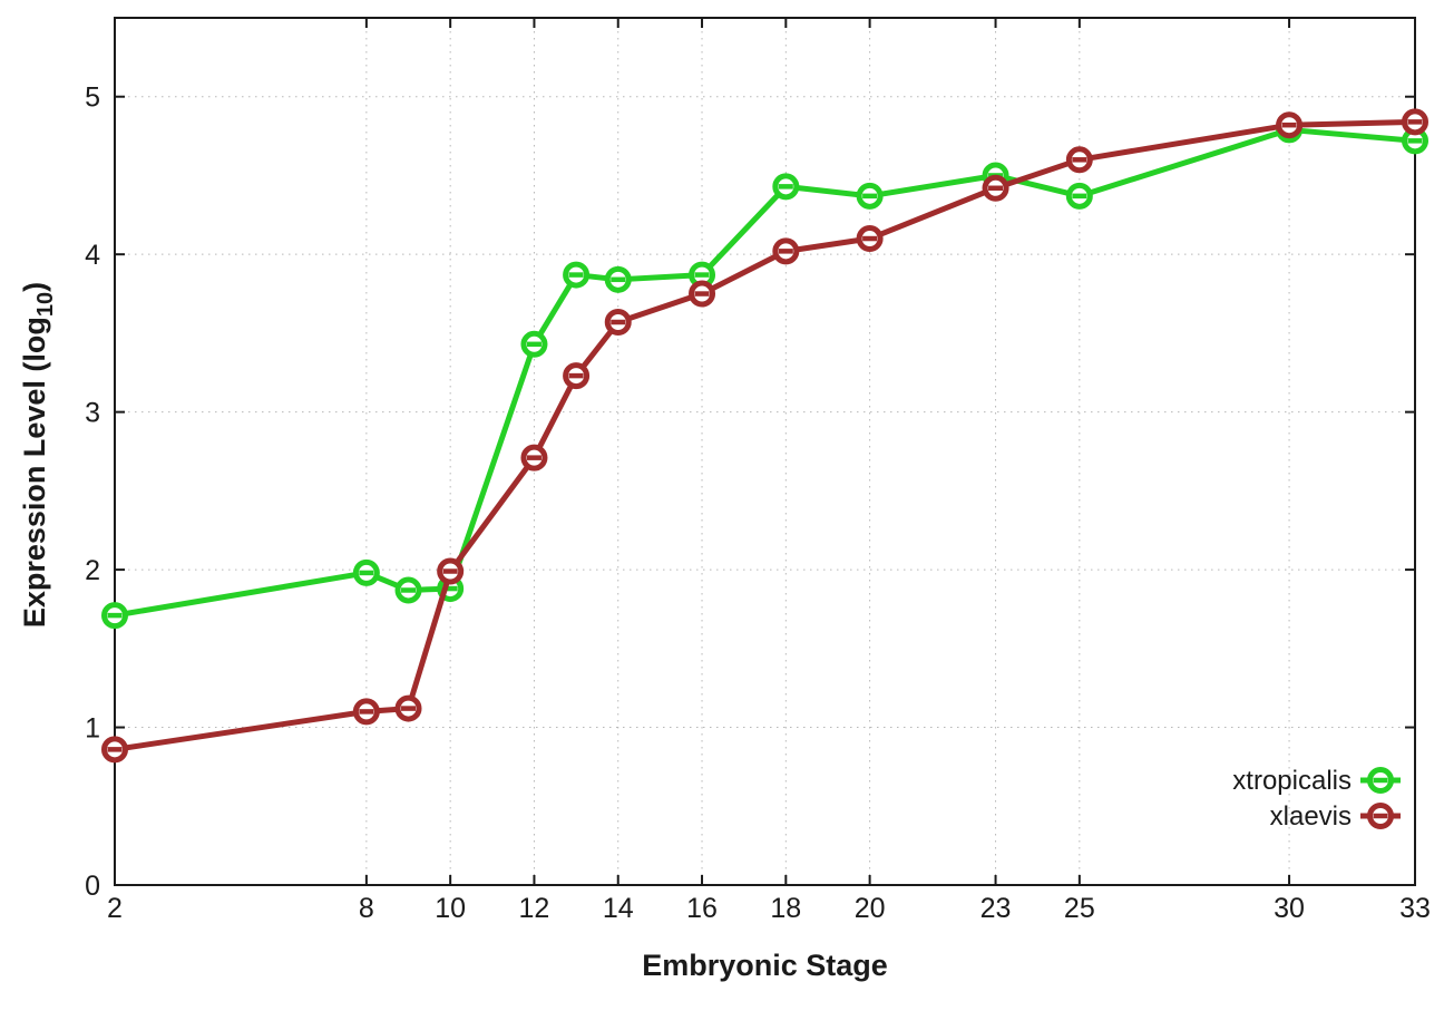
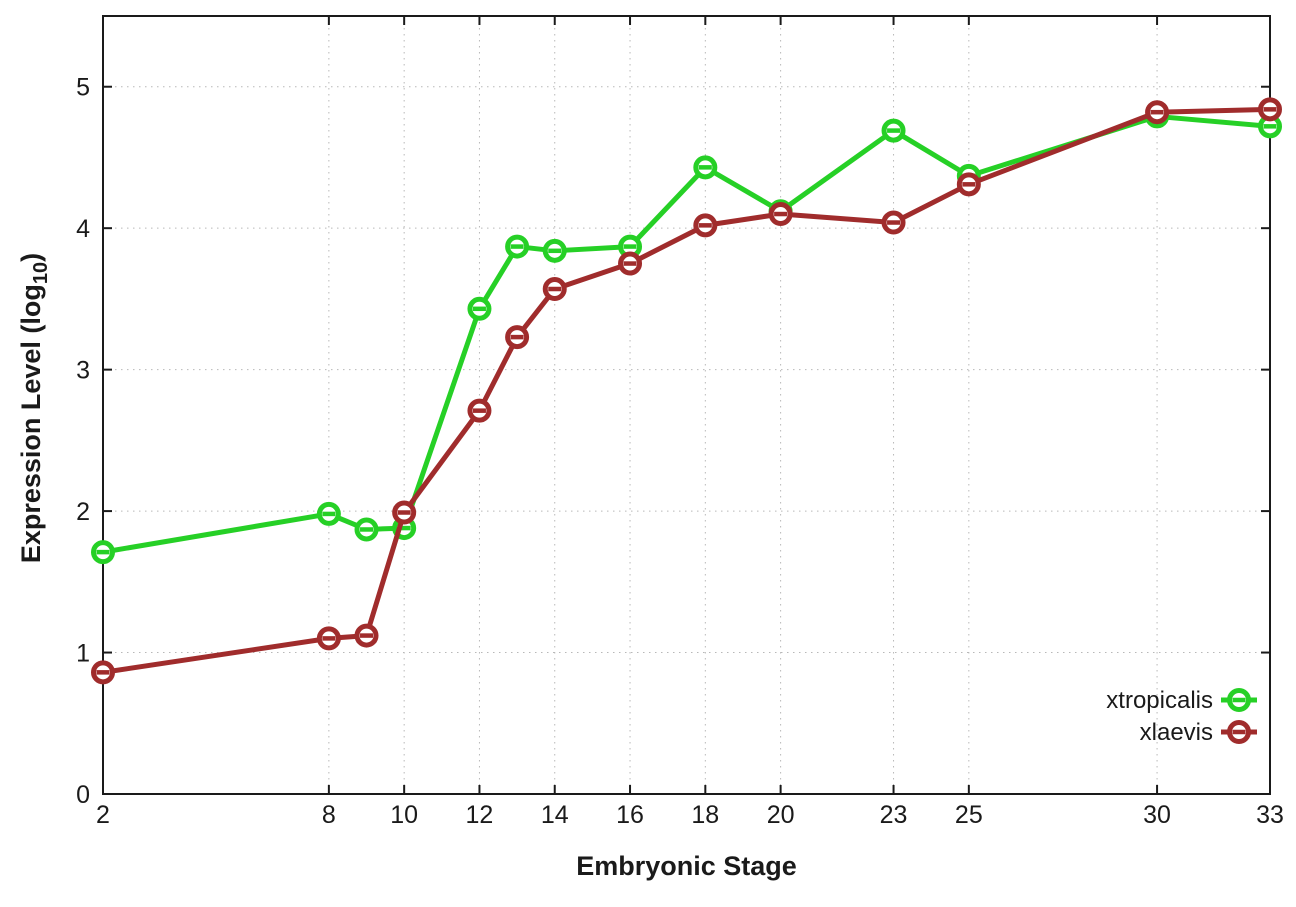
xtropicalis/20: 4.37 -> 4.12
xtropicalis/23: 4.50 -> 4.69
xlaevis/23: 4.42 -> 4.04
xlaevis/25: 4.60 -> 4.31
